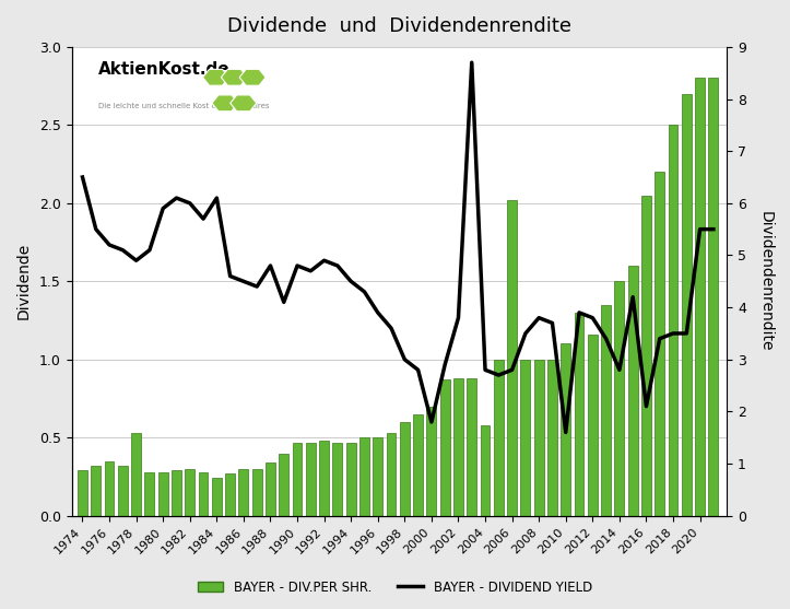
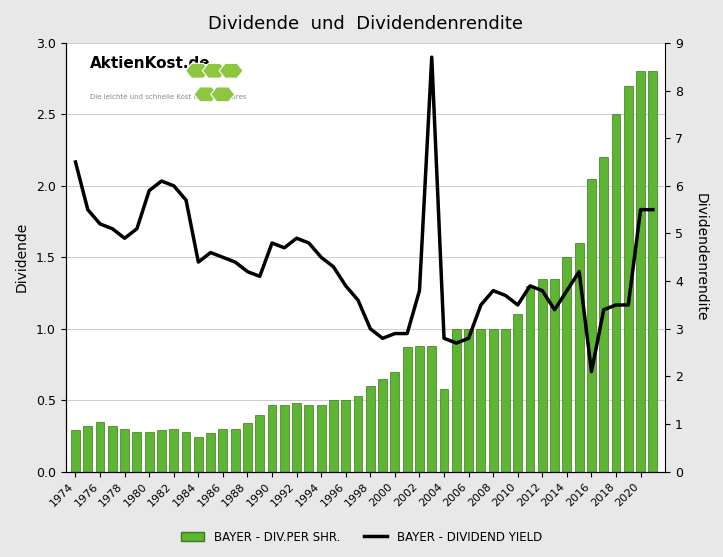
BAYER - DIV.PER SHR./1978: 0.53 -> 0.30
BAYER - DIVIDEND YIELD/1984: 6.1 -> 4.4
BAYER - DIVIDEND YIELD/1988: 4.8 -> 4.2
BAYER - DIVIDEND YIELD/2000: 1.8 -> 2.9
BAYER - DIV.PER SHR./2006: 2.02 -> 1.00
BAYER - DIVIDEND YIELD/2010: 1.6 -> 3.5
BAYER - DIV.PER SHR./2012: 1.16 -> 1.35
BAYER - DIVIDEND YIELD/2014: 2.8 -> 3.8
